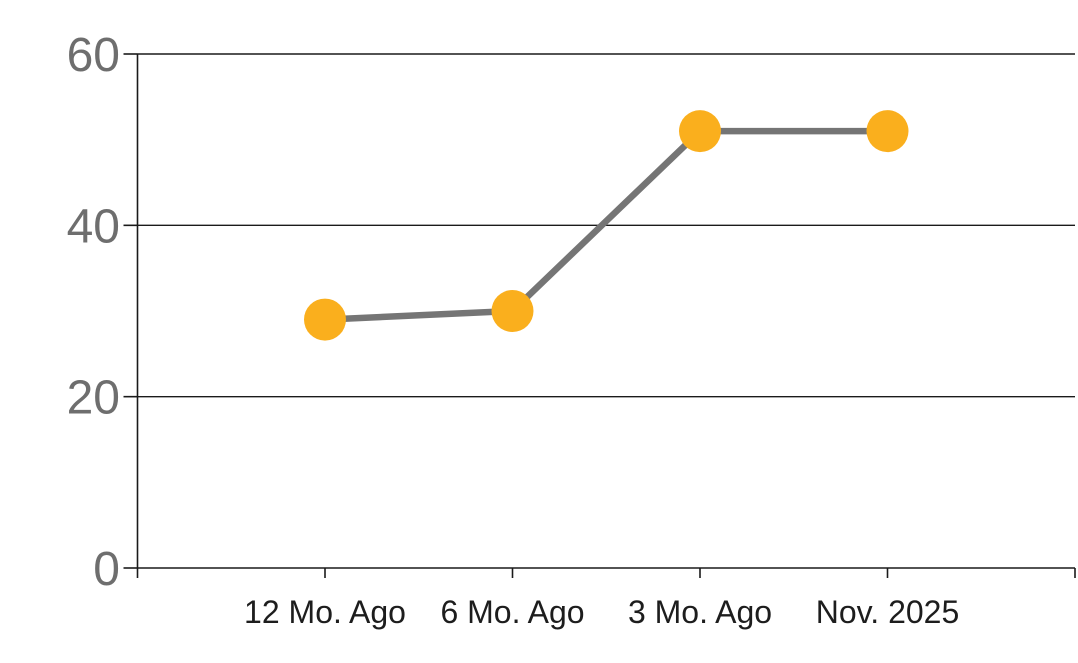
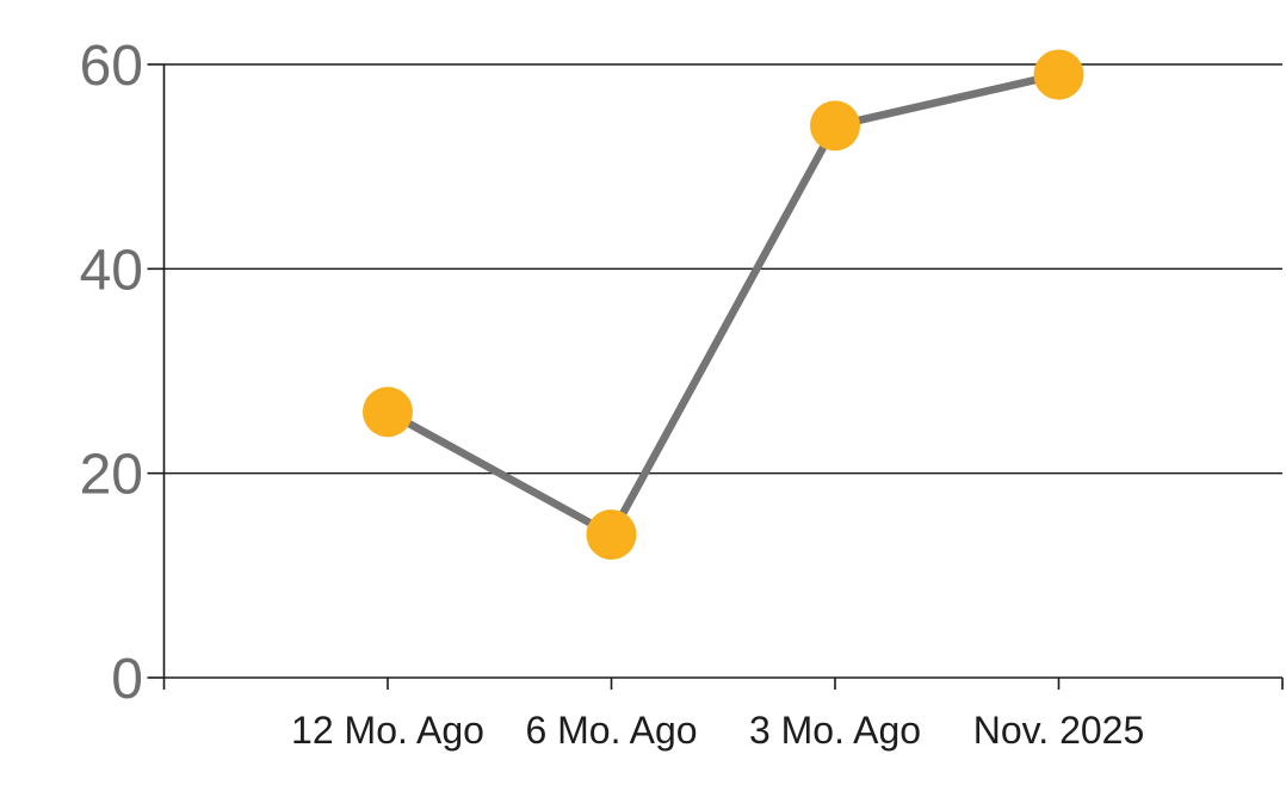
12 Mo. Ago: 29 -> 26
6 Mo. Ago: 30 -> 14
3 Mo. Ago: 51 -> 54
Nov. 2025: 51 -> 59
